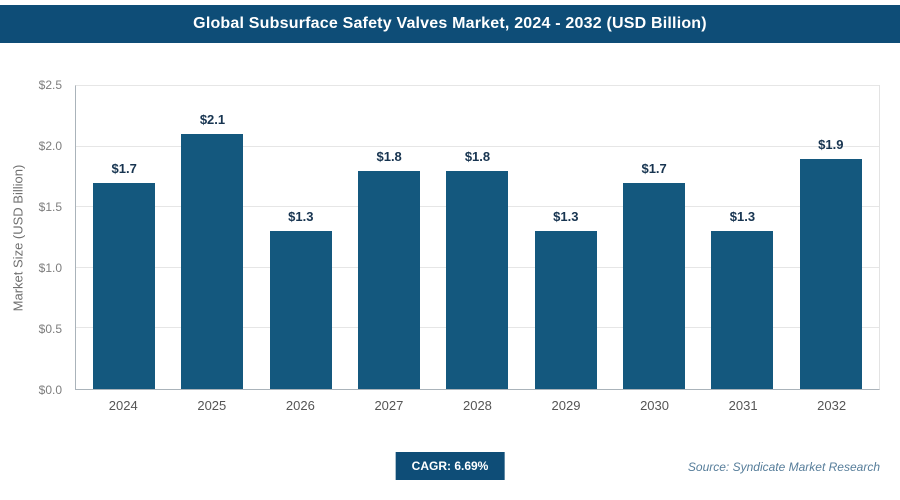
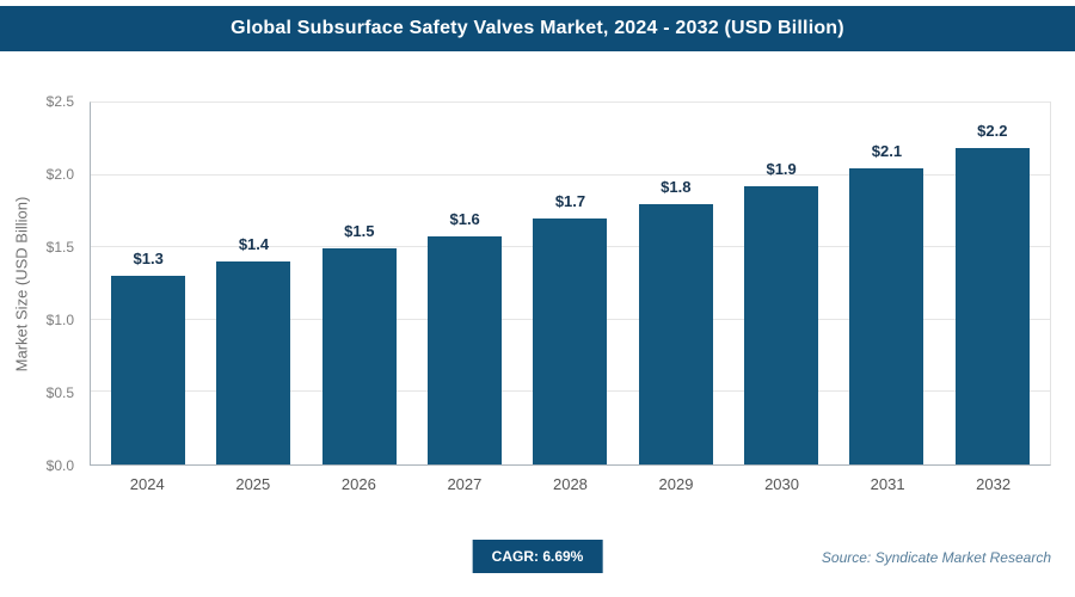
2024: $1.7 -> $1.3
2025: $2.1 -> $1.4
2026: $1.3 -> $1.5
2027: $1.8 -> $1.6
2028: $1.8 -> $1.7
2029: $1.3 -> $1.8
2030: $1.7 -> $1.9
2031: $1.3 -> $2.1
2032: $1.9 -> $2.2
